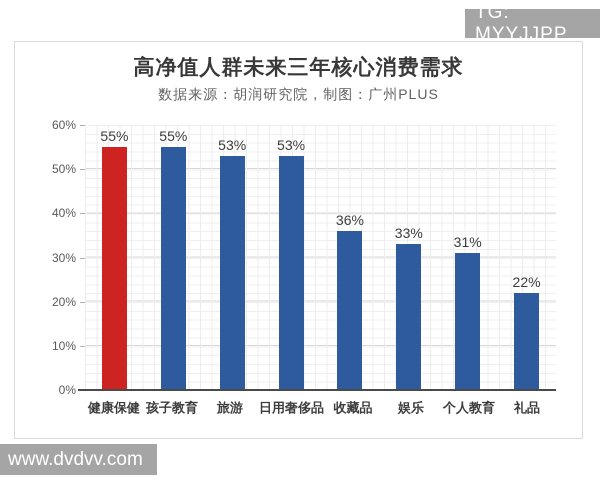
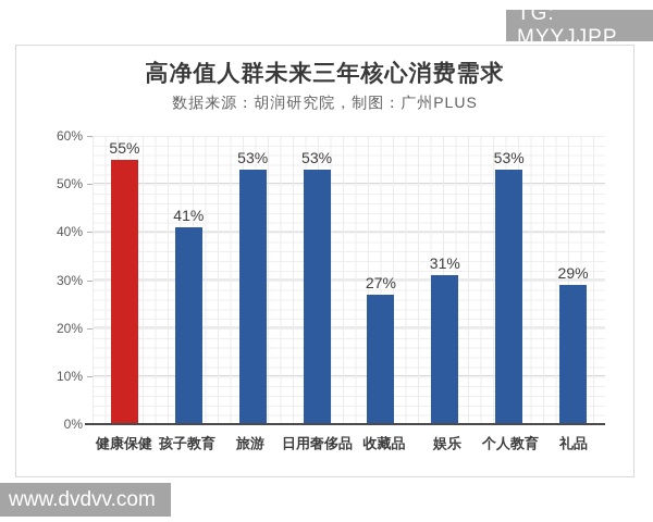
孩子教育: 55% -> 41%
收藏品: 36% -> 27%
娱乐: 33% -> 31%
个人教育: 31% -> 53%
礼品: 22% -> 29%
